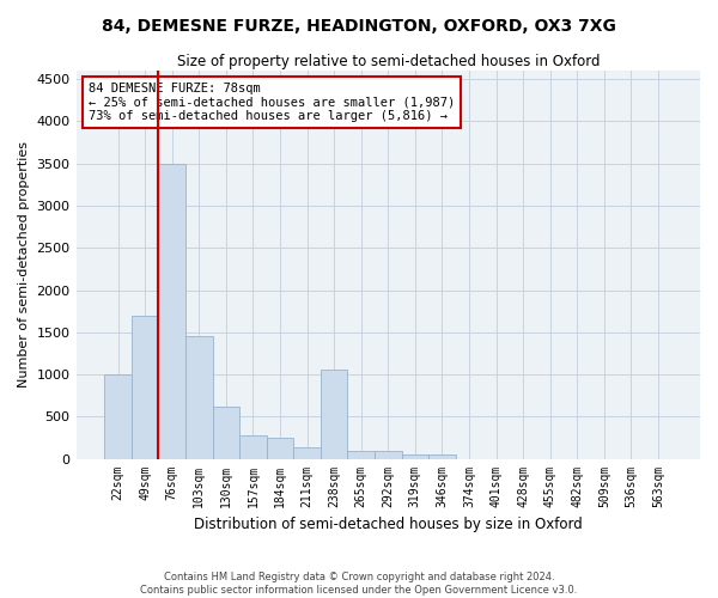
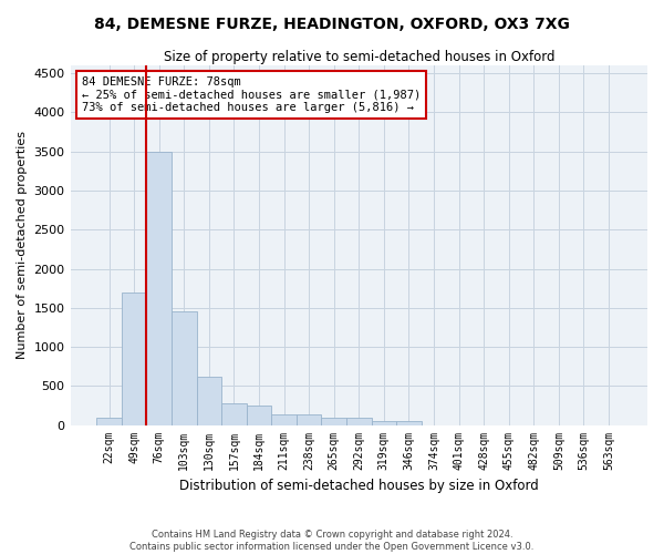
22sqm: 1000 -> 90
238sqm: 1060 -> 130
